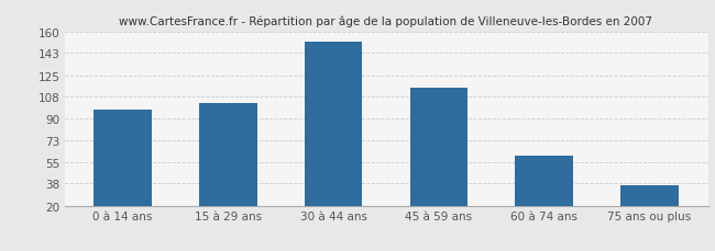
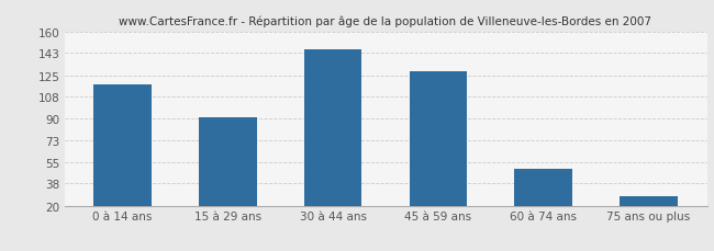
0 à 14 ans: 97 -> 118
15 à 29 ans: 103 -> 91
30 à 44 ans: 152 -> 146
45 à 59 ans: 115 -> 128
60 à 74 ans: 60 -> 50
75 ans ou plus: 36 -> 28
